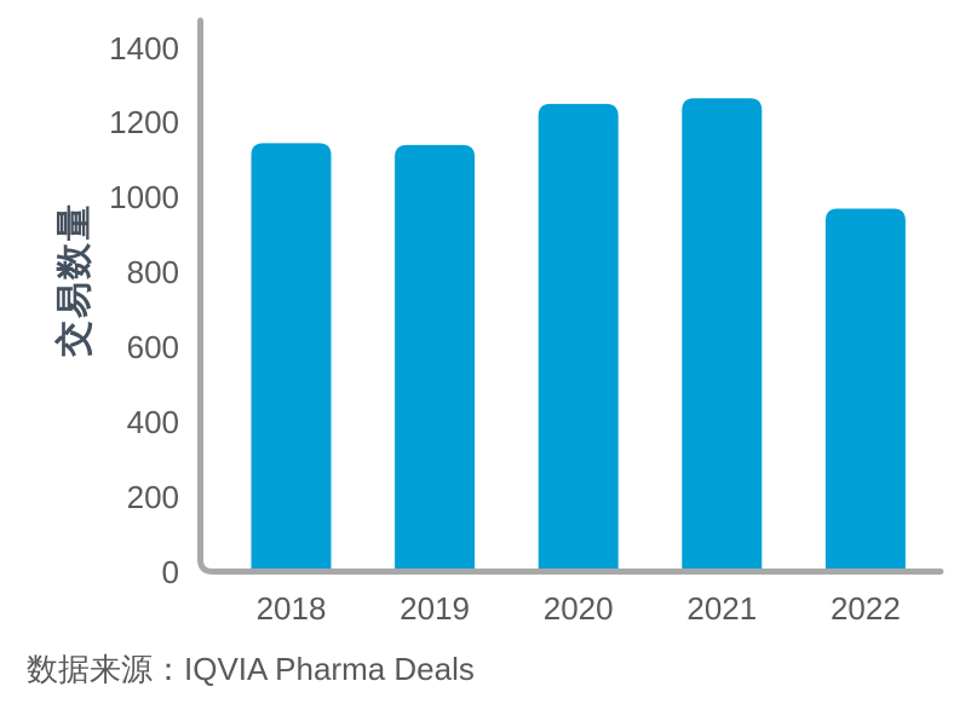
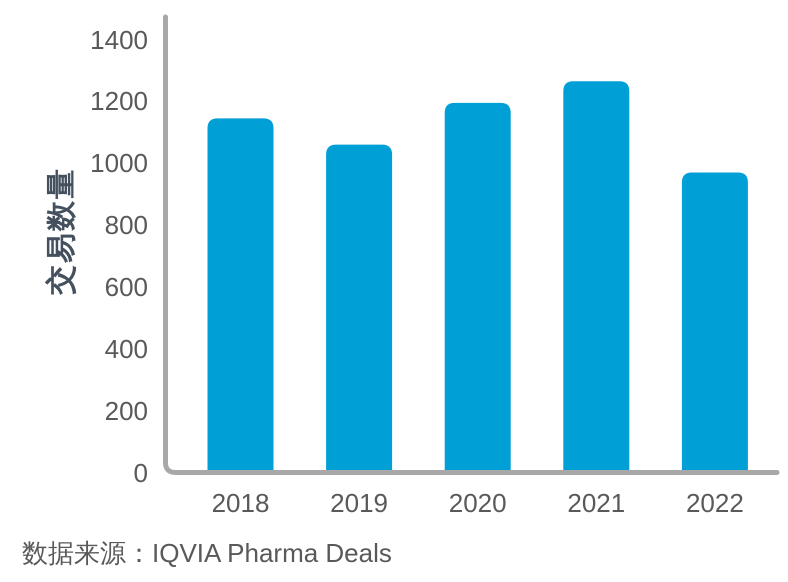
2019: 1140 -> 1060
2020: 1250 -> 1200
